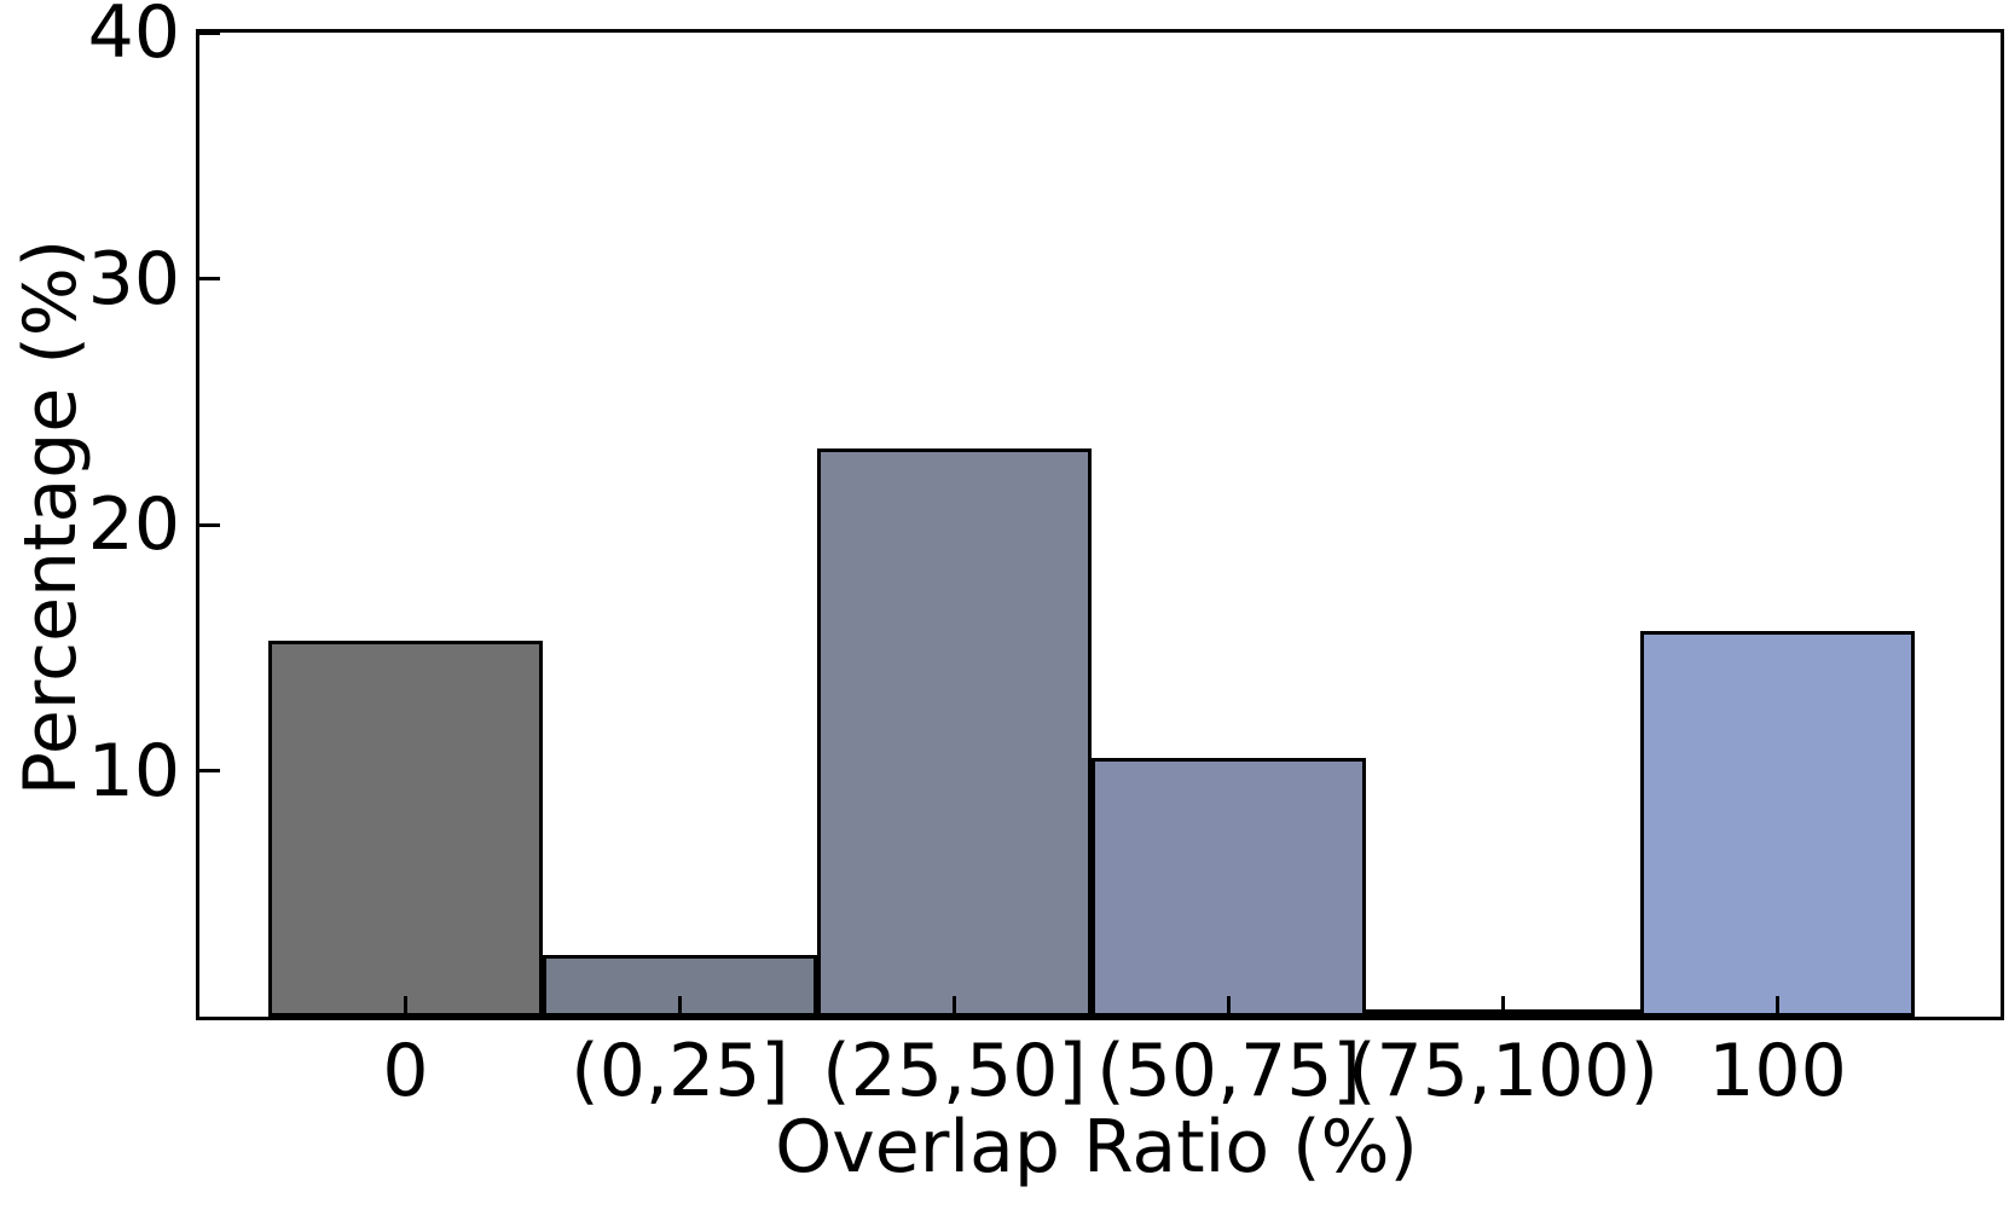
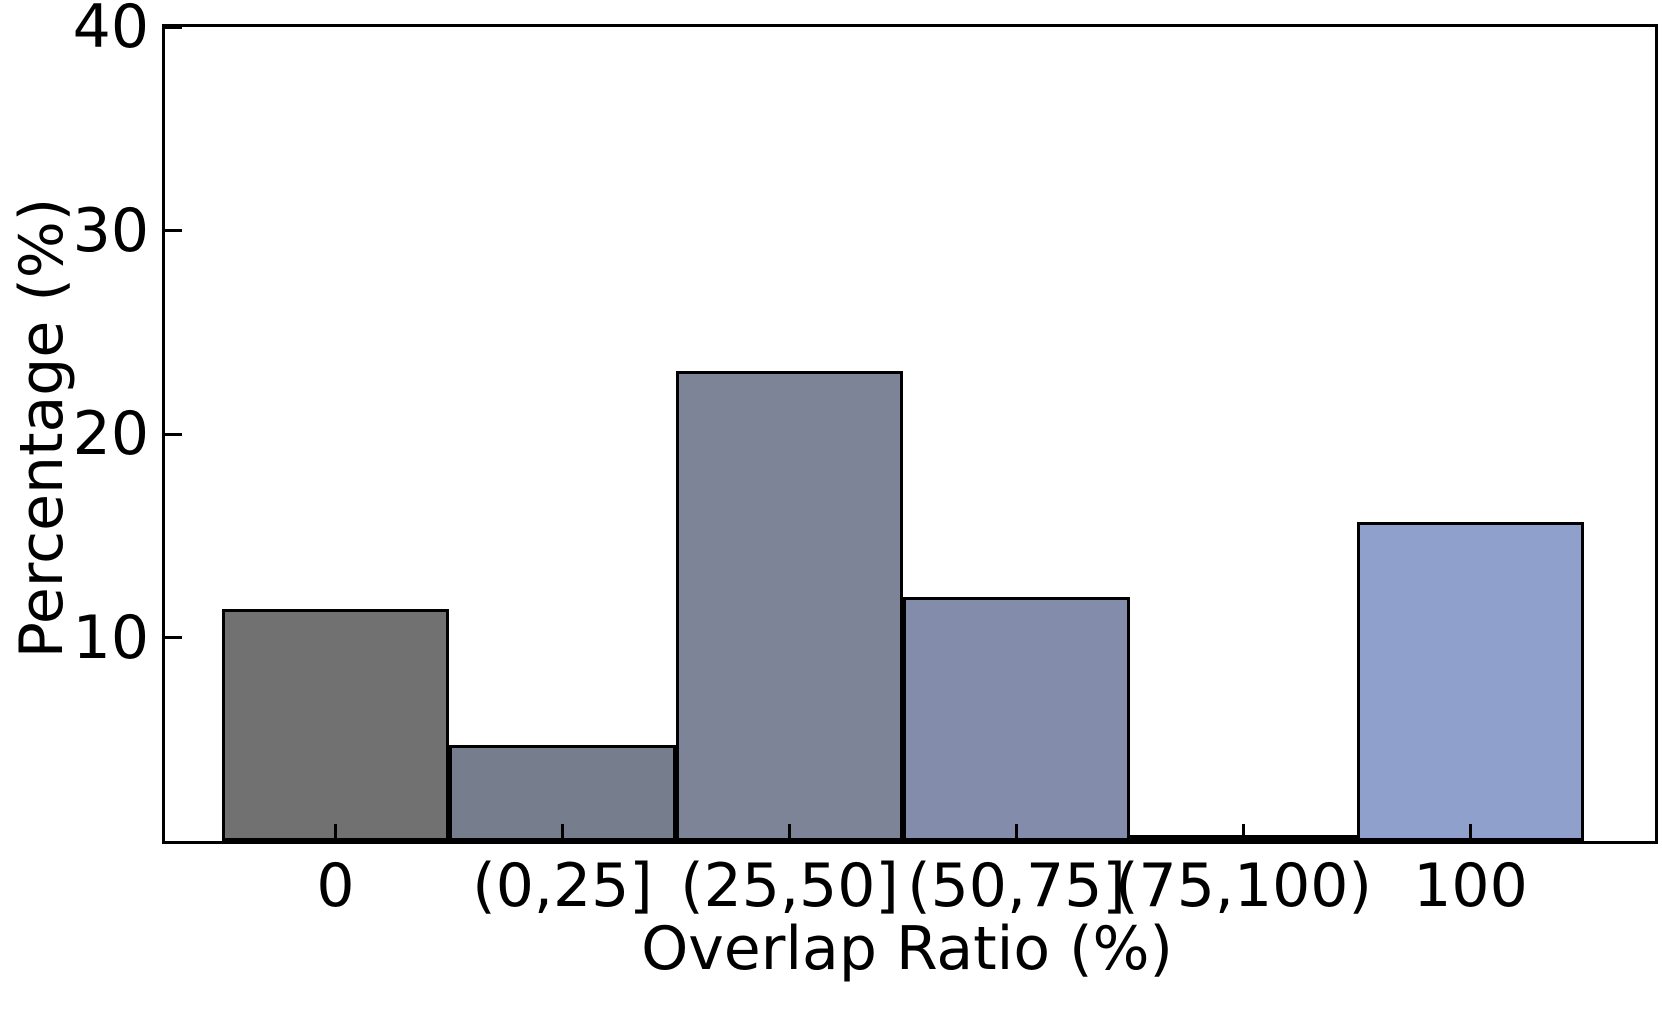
0: 15.3 -> 11.4
(0,25]: 2.5 -> 4.7
(50,75]: 10.5 -> 12.0
